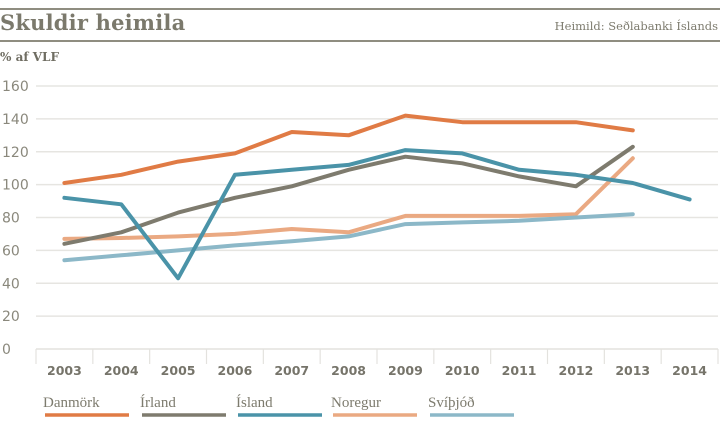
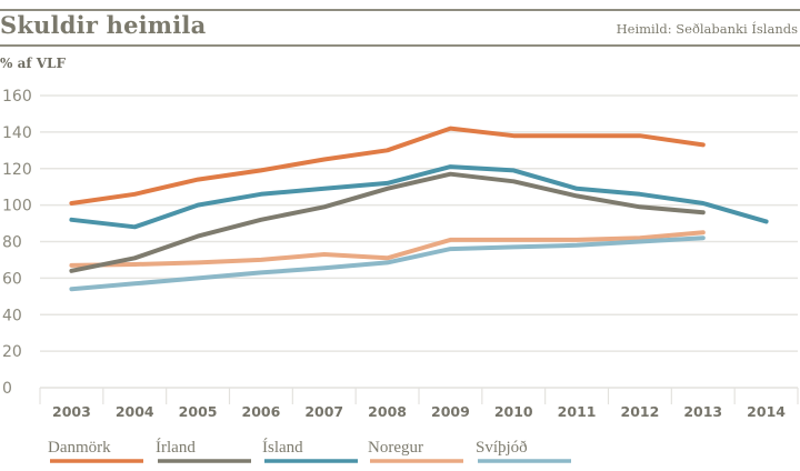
Ísland/2005: 43 -> 100
Danmörk/2007: 132 -> 125
Írland/2013: 123 -> 96
Noregur/2013: 116 -> 85
